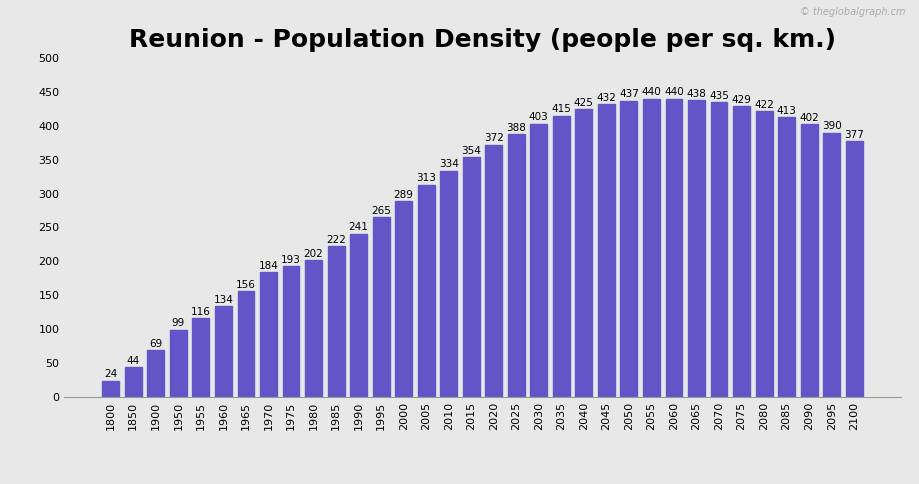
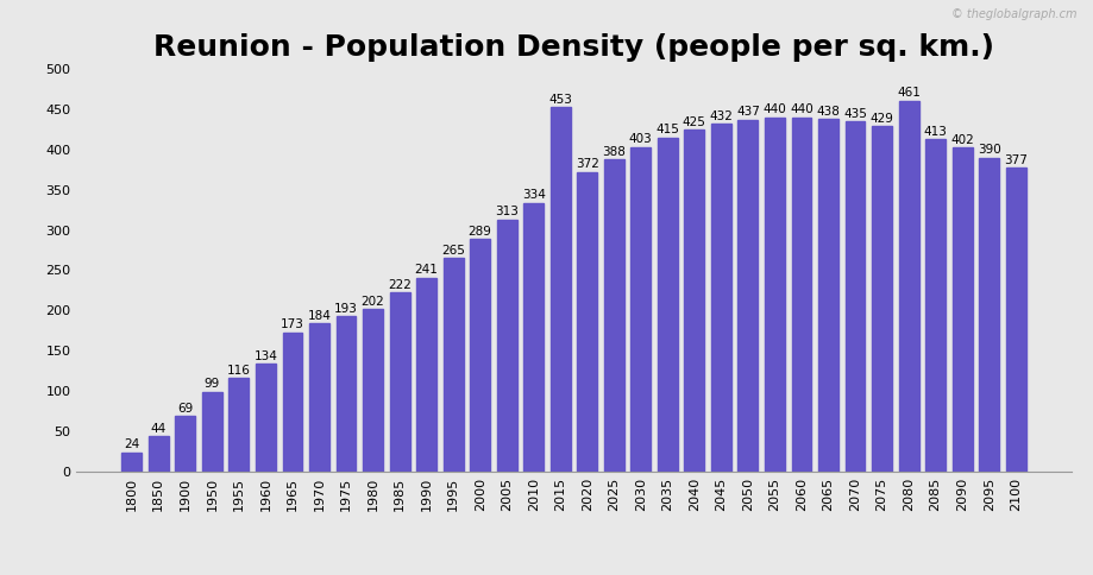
1965: 156 -> 173
2015: 354 -> 453
2080: 422 -> 461
